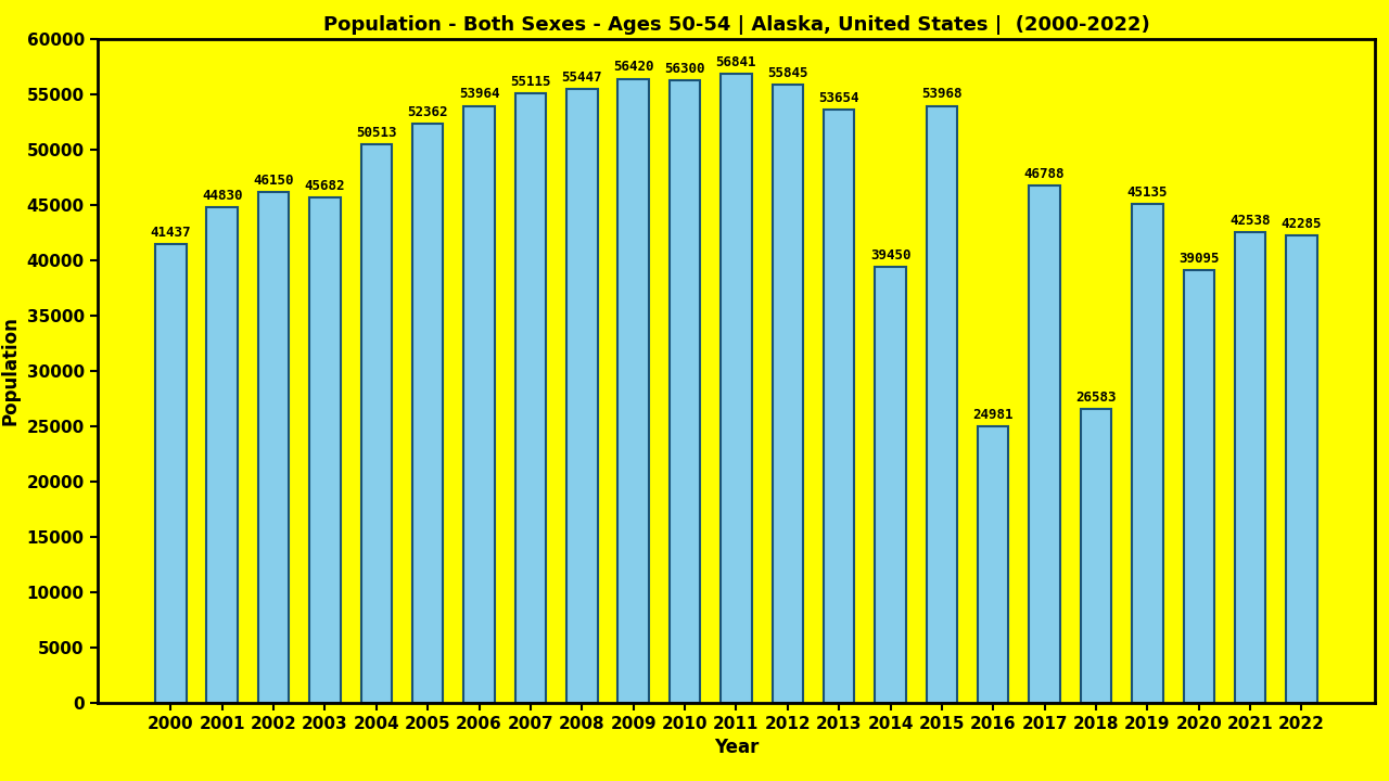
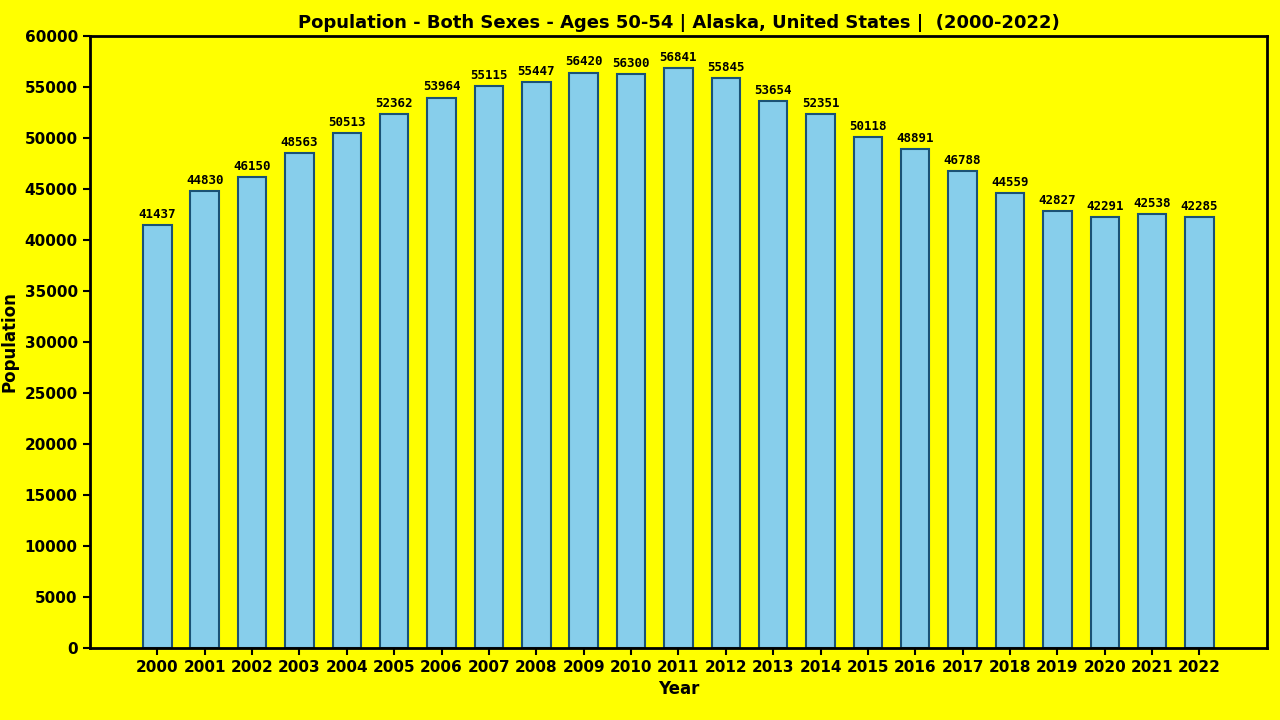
2003: 45682 -> 48563
2014: 39450 -> 52351
2015: 53968 -> 50118
2016: 24981 -> 48891
2018: 26583 -> 44559
2019: 45135 -> 42827
2020: 39095 -> 42291
